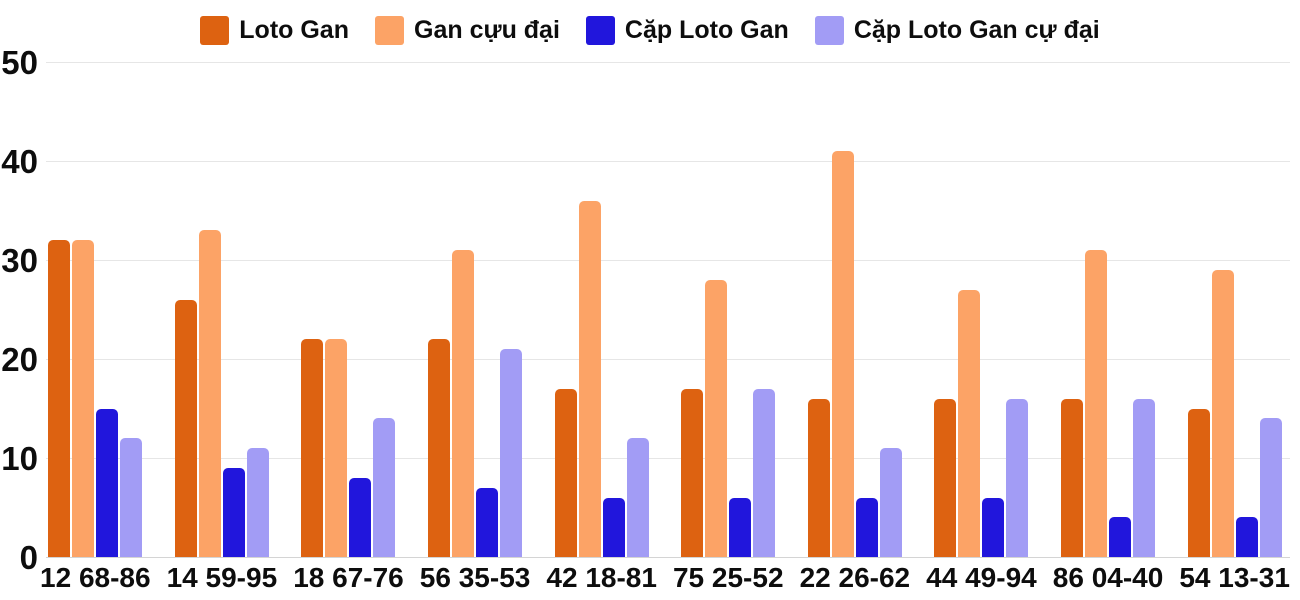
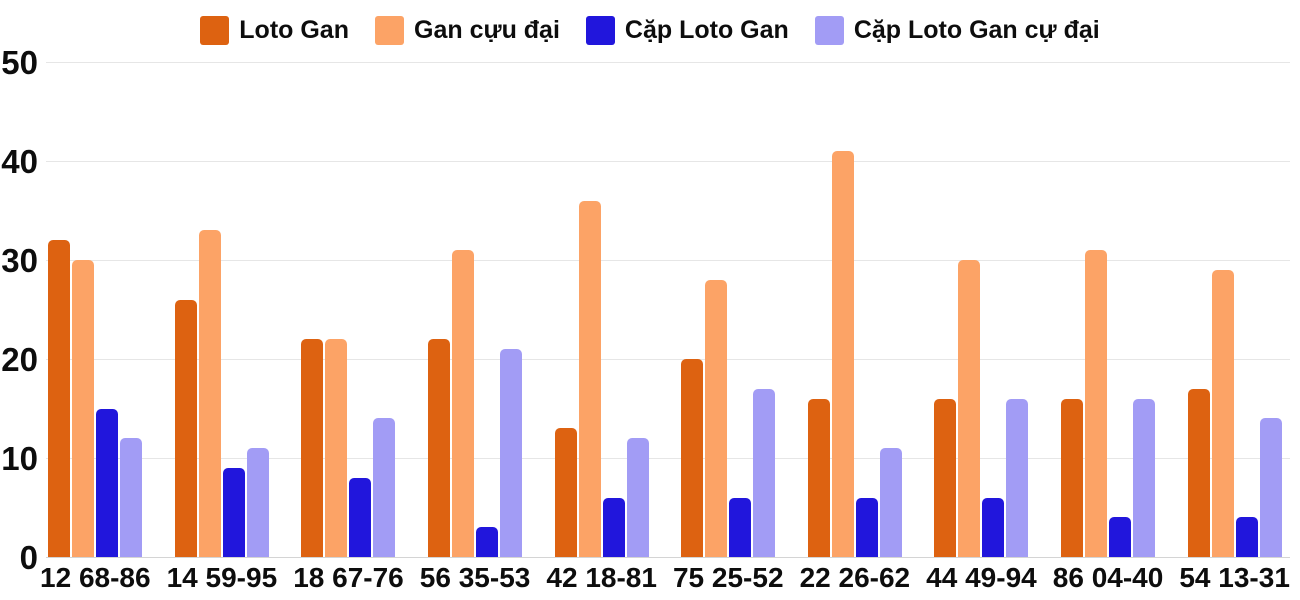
Gan cựu đại/12 68-86: 32 -> 30
Cặp Loto Gan/56 35-53: 7 -> 3
Loto Gan/42 18-81: 17 -> 13
Loto Gan/75 25-52: 17 -> 20
Gan cựu đại/44 49-94: 27 -> 30
Loto Gan/54 13-31: 15 -> 17
